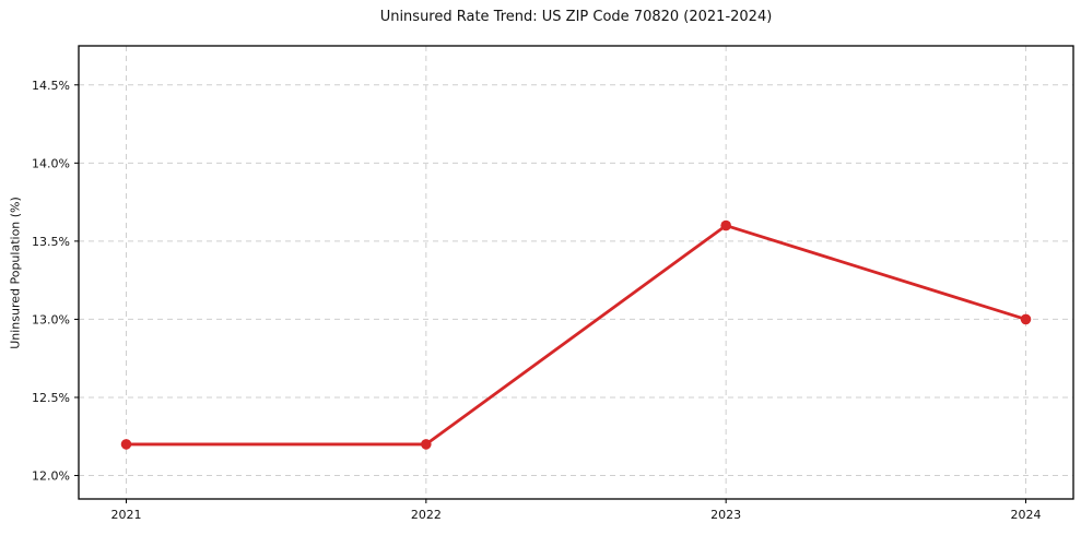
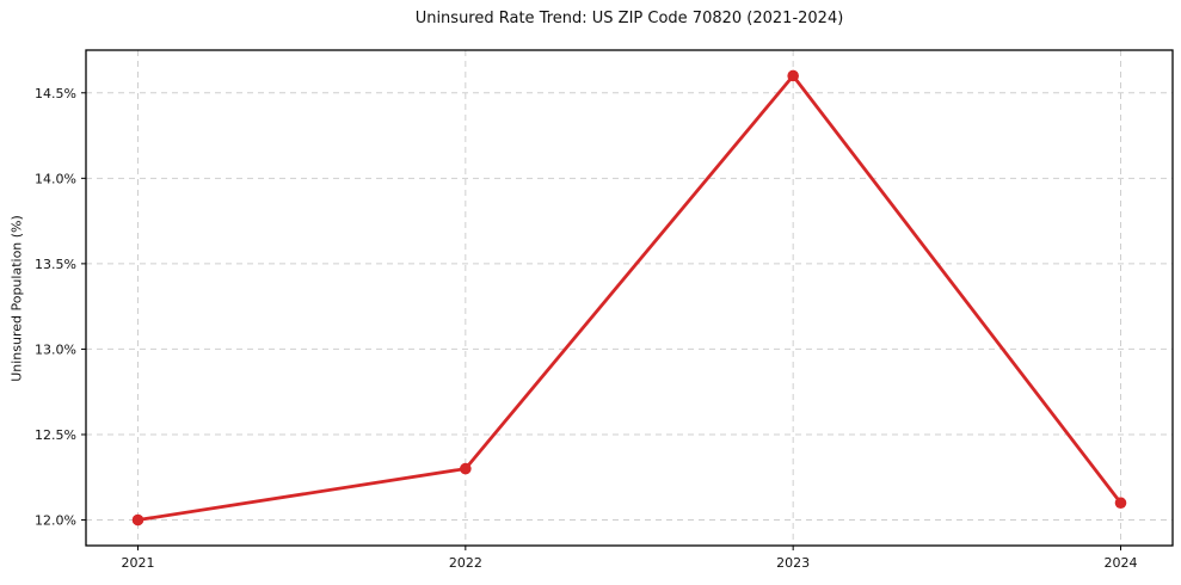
2021: 12.2% -> 12.0%
2022: 12.2% -> 12.3%
2023: 13.6% -> 14.6%
2024: 13.0% -> 12.1%
